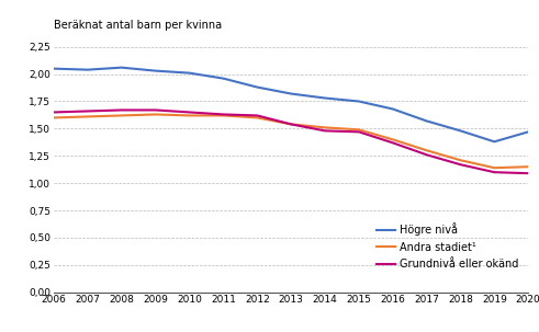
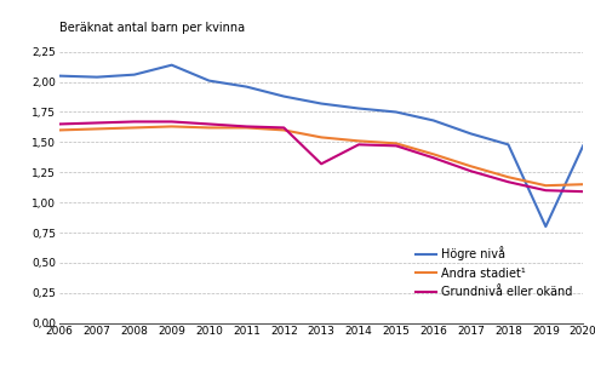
Högre nivå/2009: 2,03 -> 2,14
Grundnivå eller okänd/2013: 1,54 -> 1,32
Högre nivå/2019: 1,38 -> 0,80
